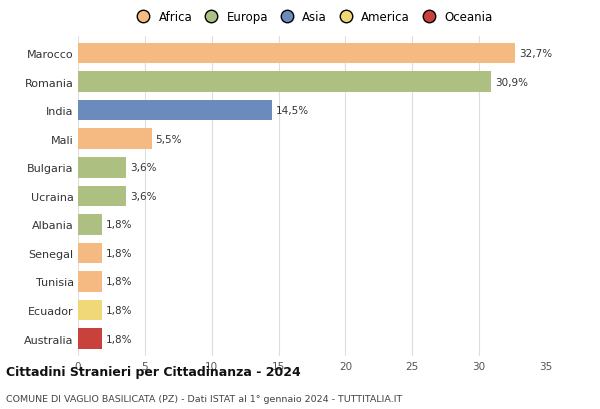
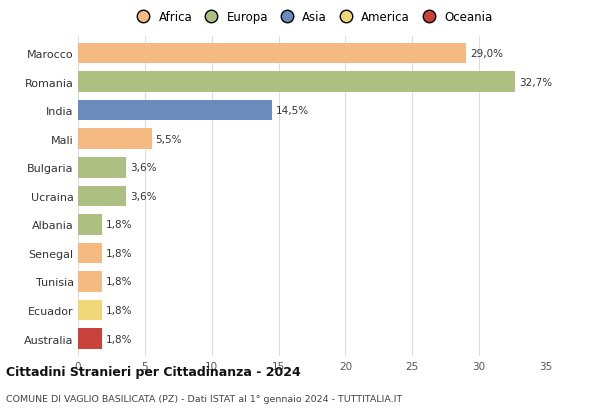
Marocco: 32,7% -> 29,0%
Romania: 30,9% -> 32,7%
